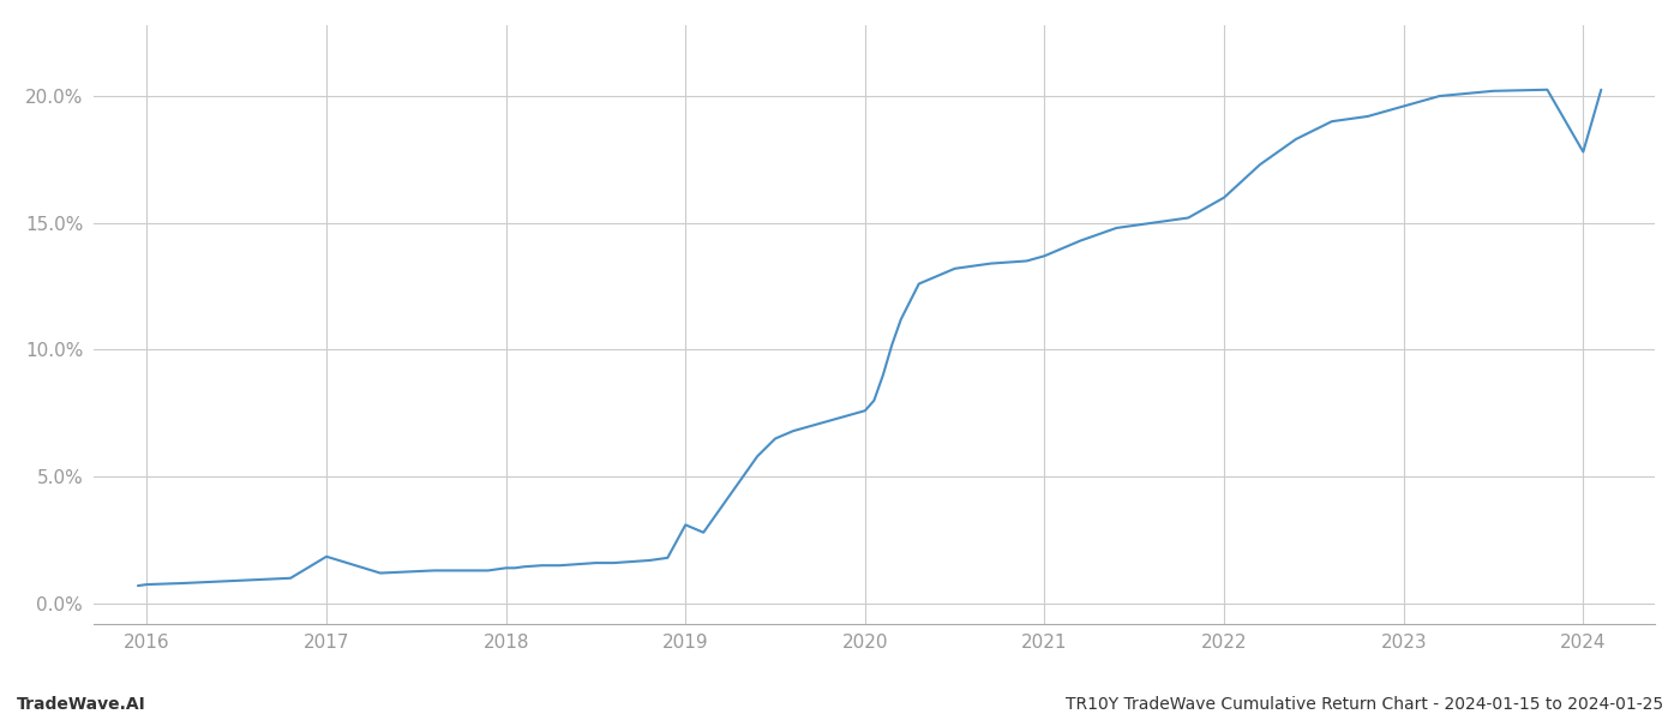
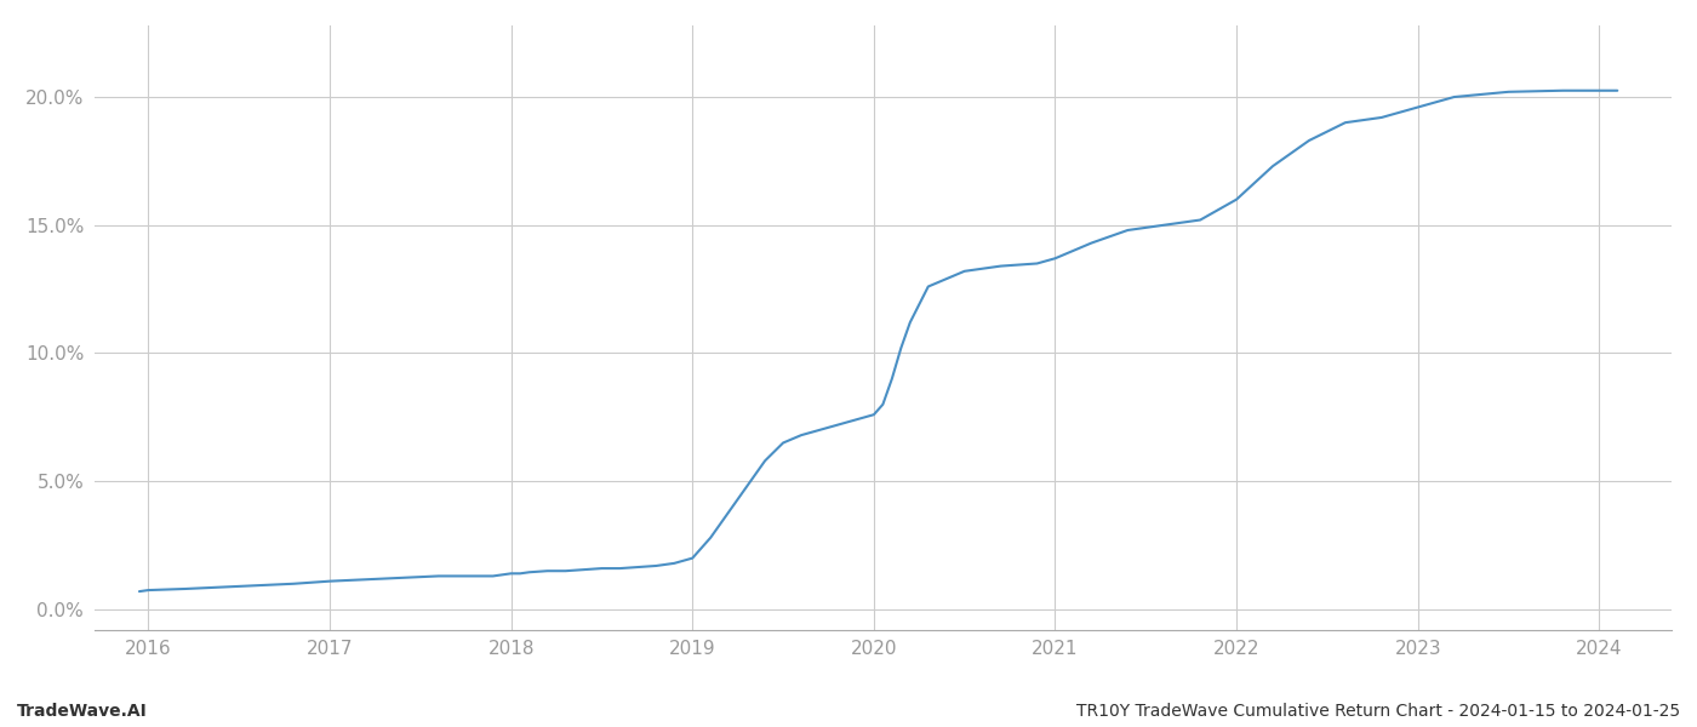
2017: 1.85% -> 1.10%
2019: 3.10% -> 2.00%
2024: 17.80% -> 20.25%
